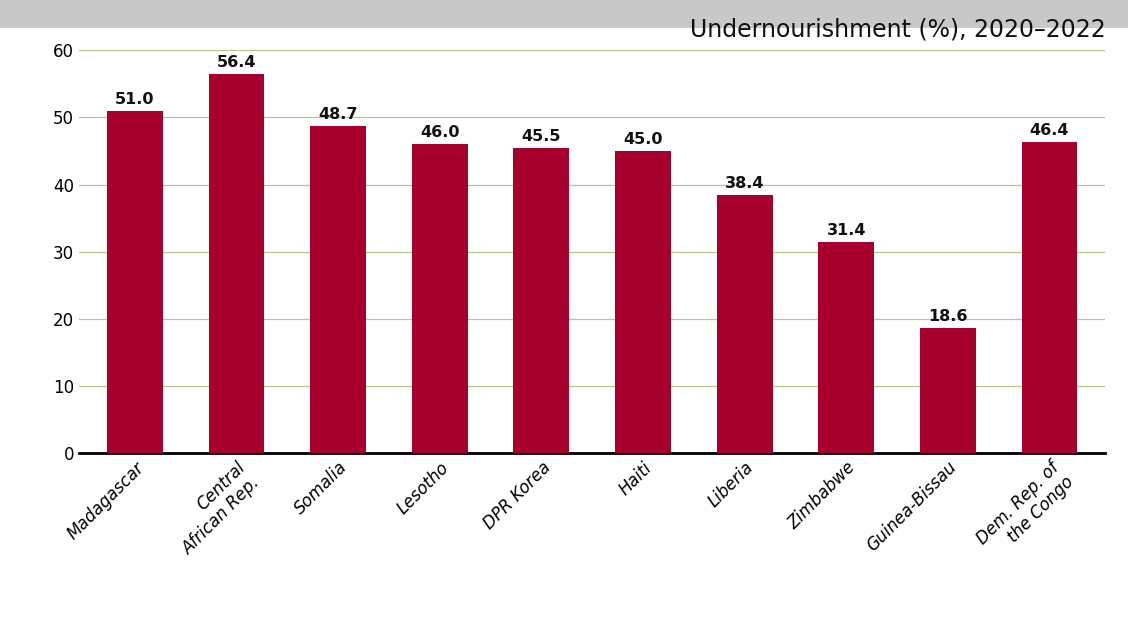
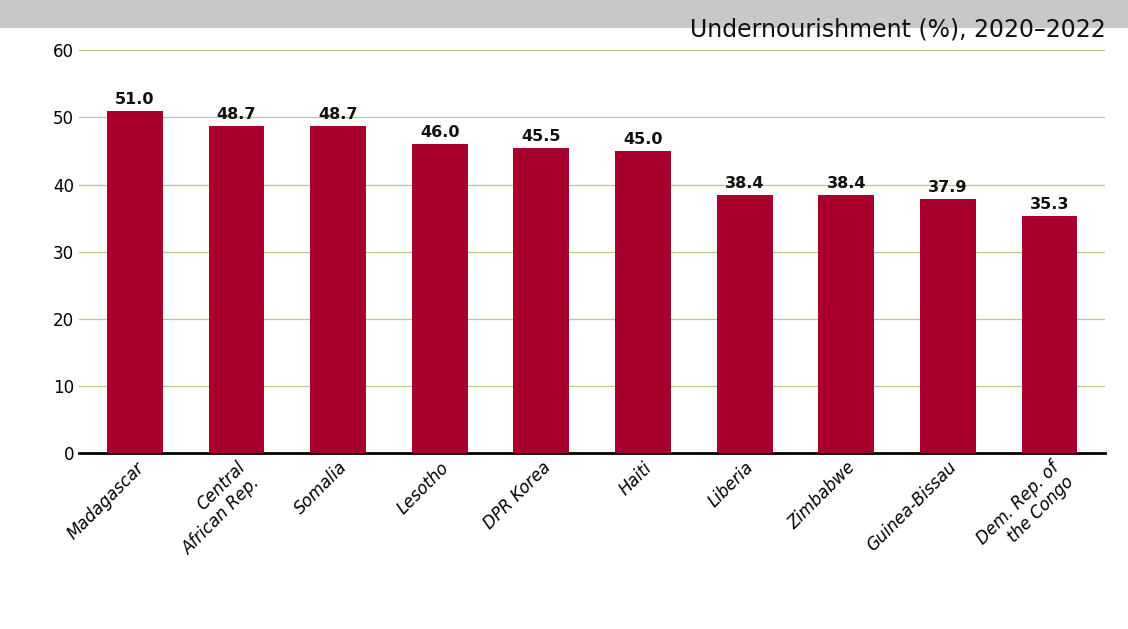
Central African Rep.: 56.4 -> 48.7
Zimbabwe: 31.4 -> 38.4
Guinea-Bissau: 18.6 -> 37.9
Dem. Rep. of the Congo: 46.4 -> 35.3
